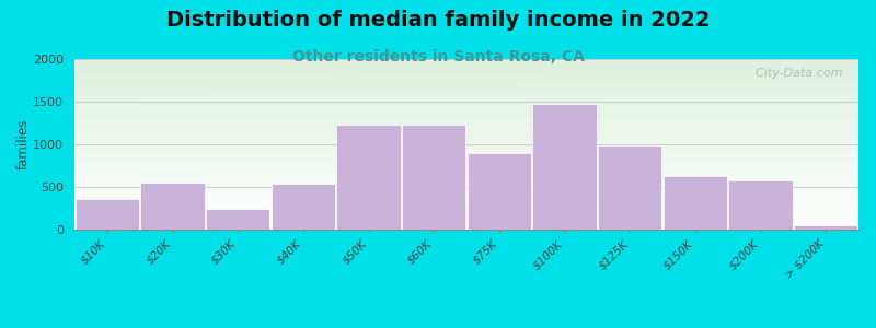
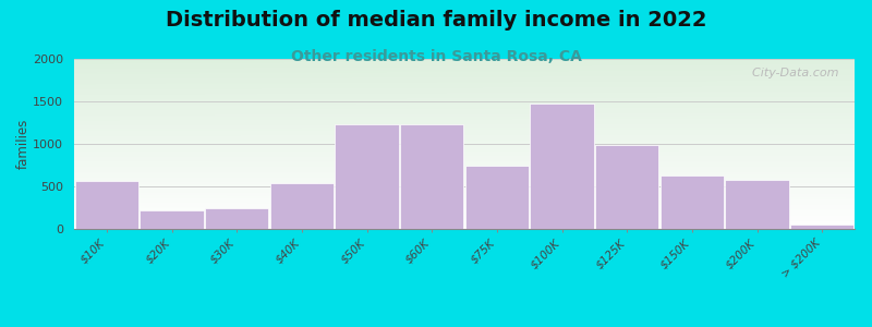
$10K: 360 -> 560
$20K: 550 -> 220
$75K: 900 -> 740
